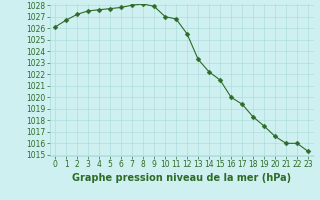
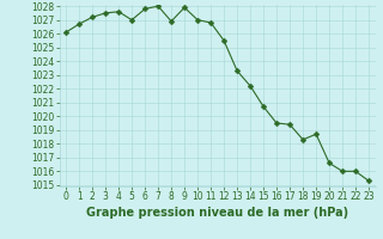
5: 1027.7 -> 1027.0
8: 1028.1 -> 1026.9
15: 1021.5 -> 1020.7
16: 1020.0 -> 1019.5
19: 1017.5 -> 1018.7
